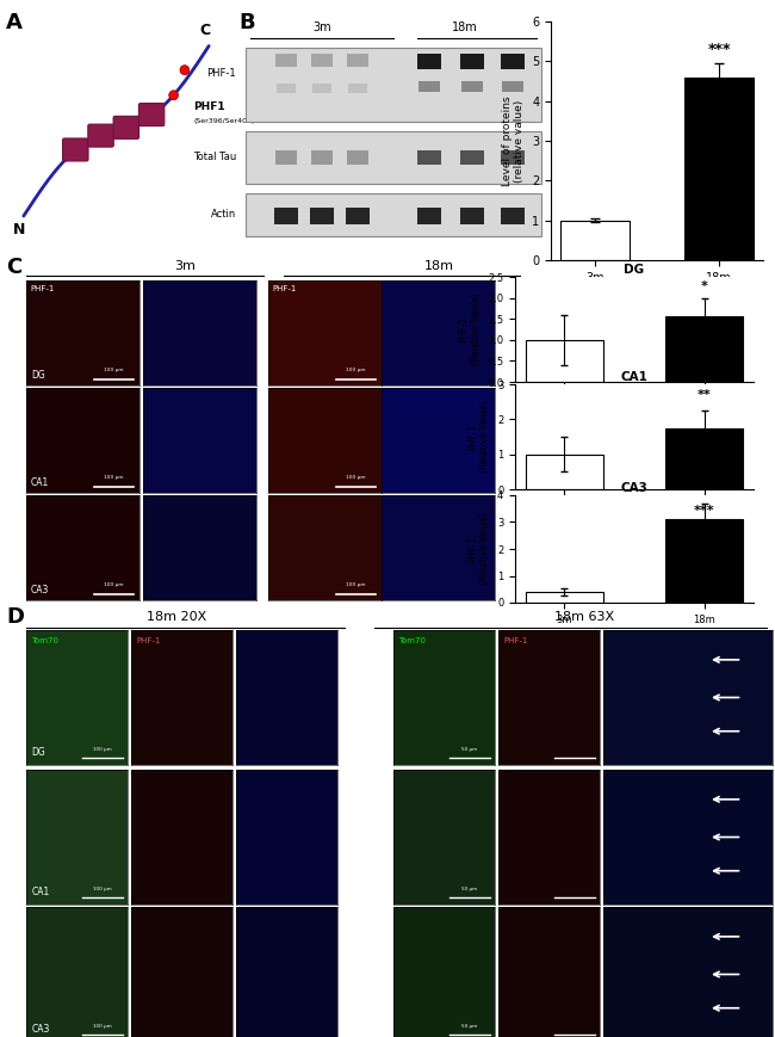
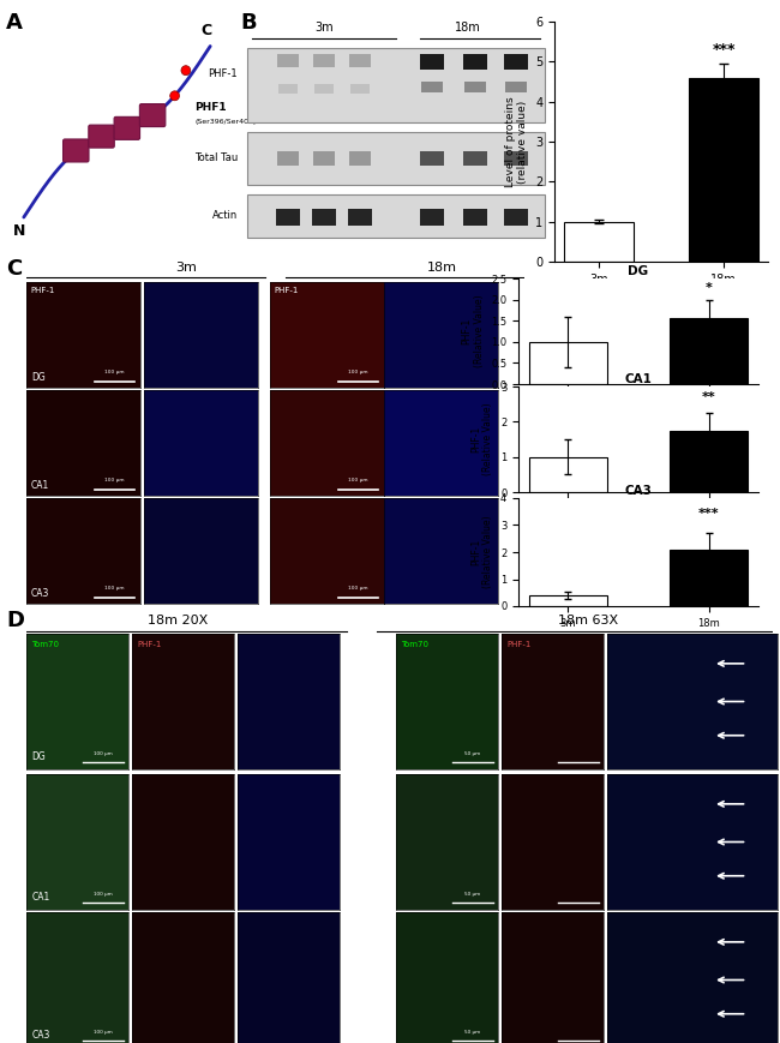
CA3/18m: 3.1 -> 2.1
